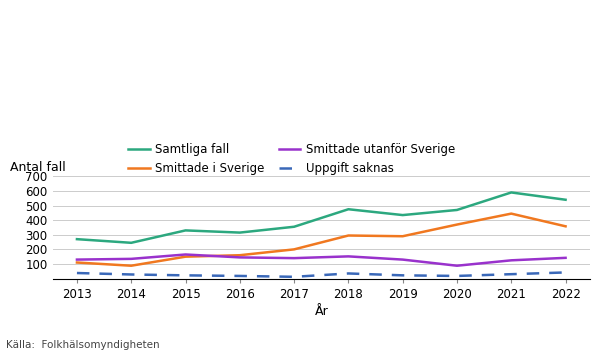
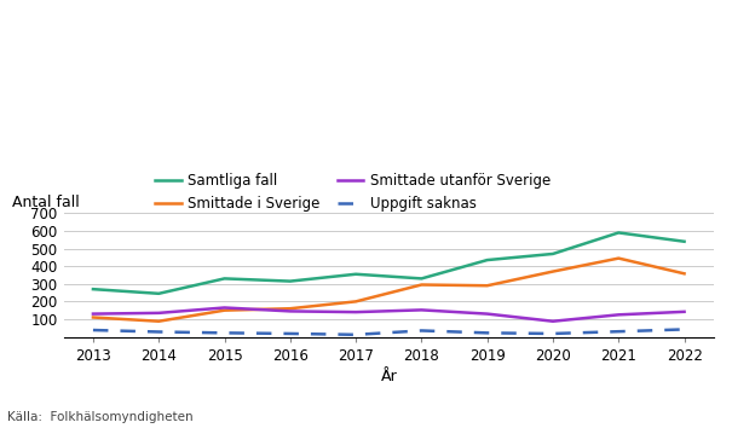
Samtliga fall/2018: 480 -> 330
